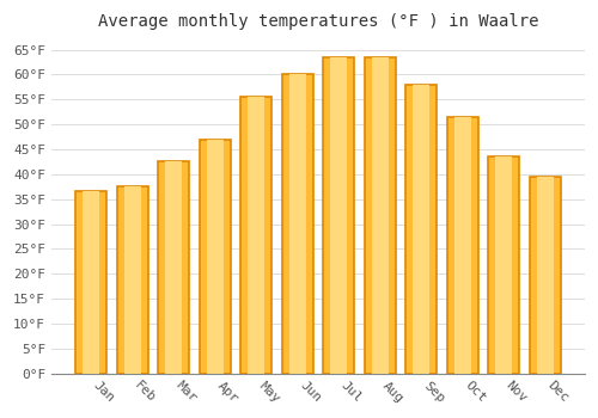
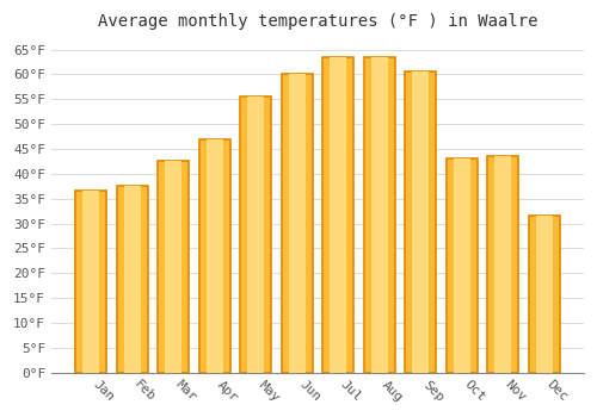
Sep: 58.0°F -> 60.5°F
Oct: 51.5°F -> 43.0°F
Dec: 39.5°F -> 31.5°F
